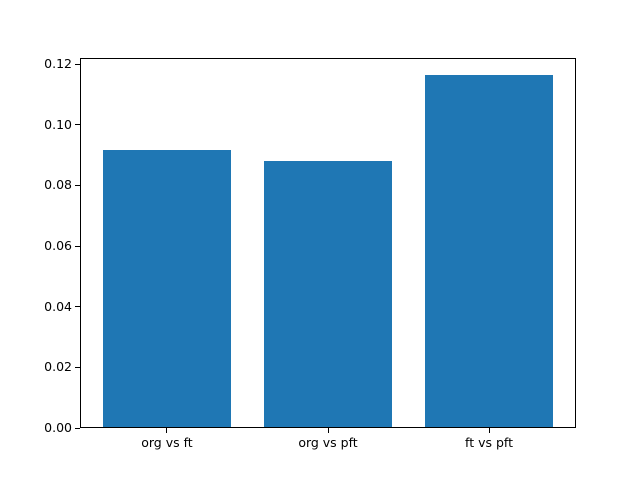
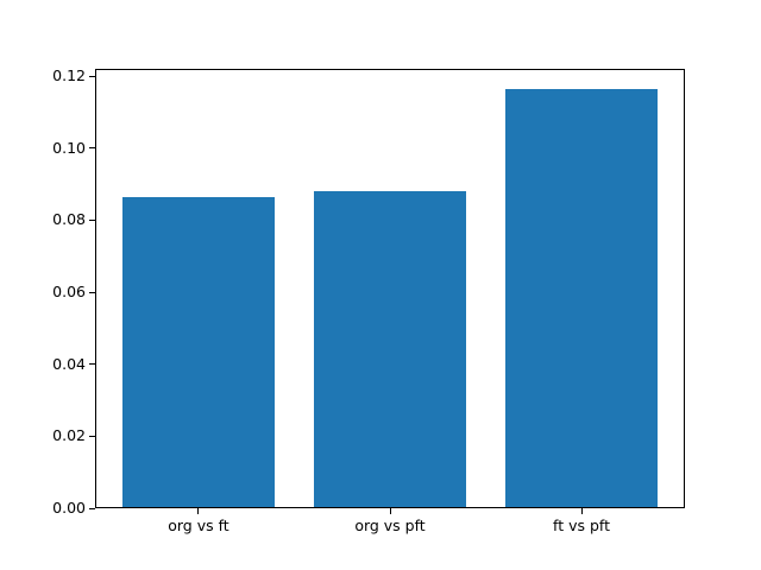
org vs ft: 0.091 -> 0.086
